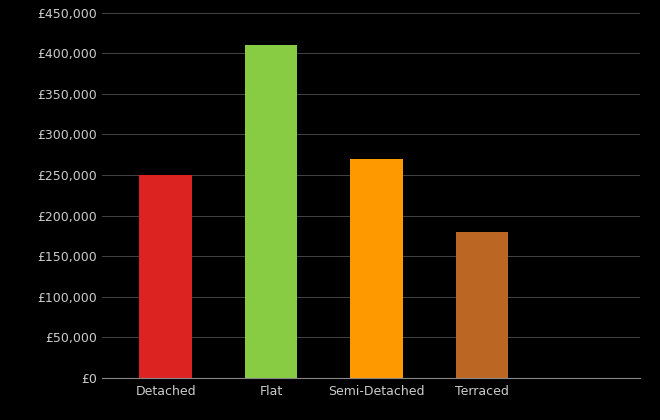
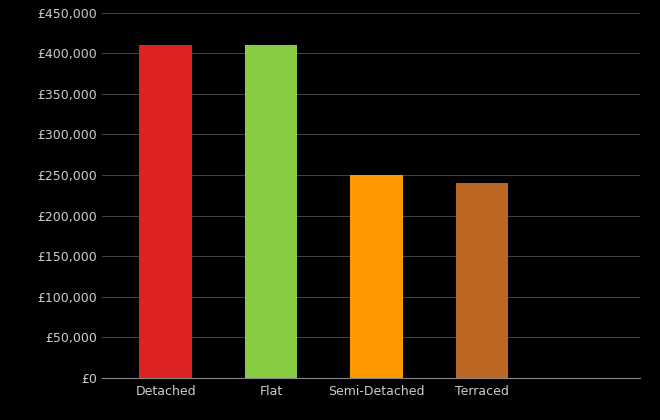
Detached: £250,000 -> £410,000
Semi-Detached: £270,000 -> £250,000
Terraced: £180,000 -> £240,000
